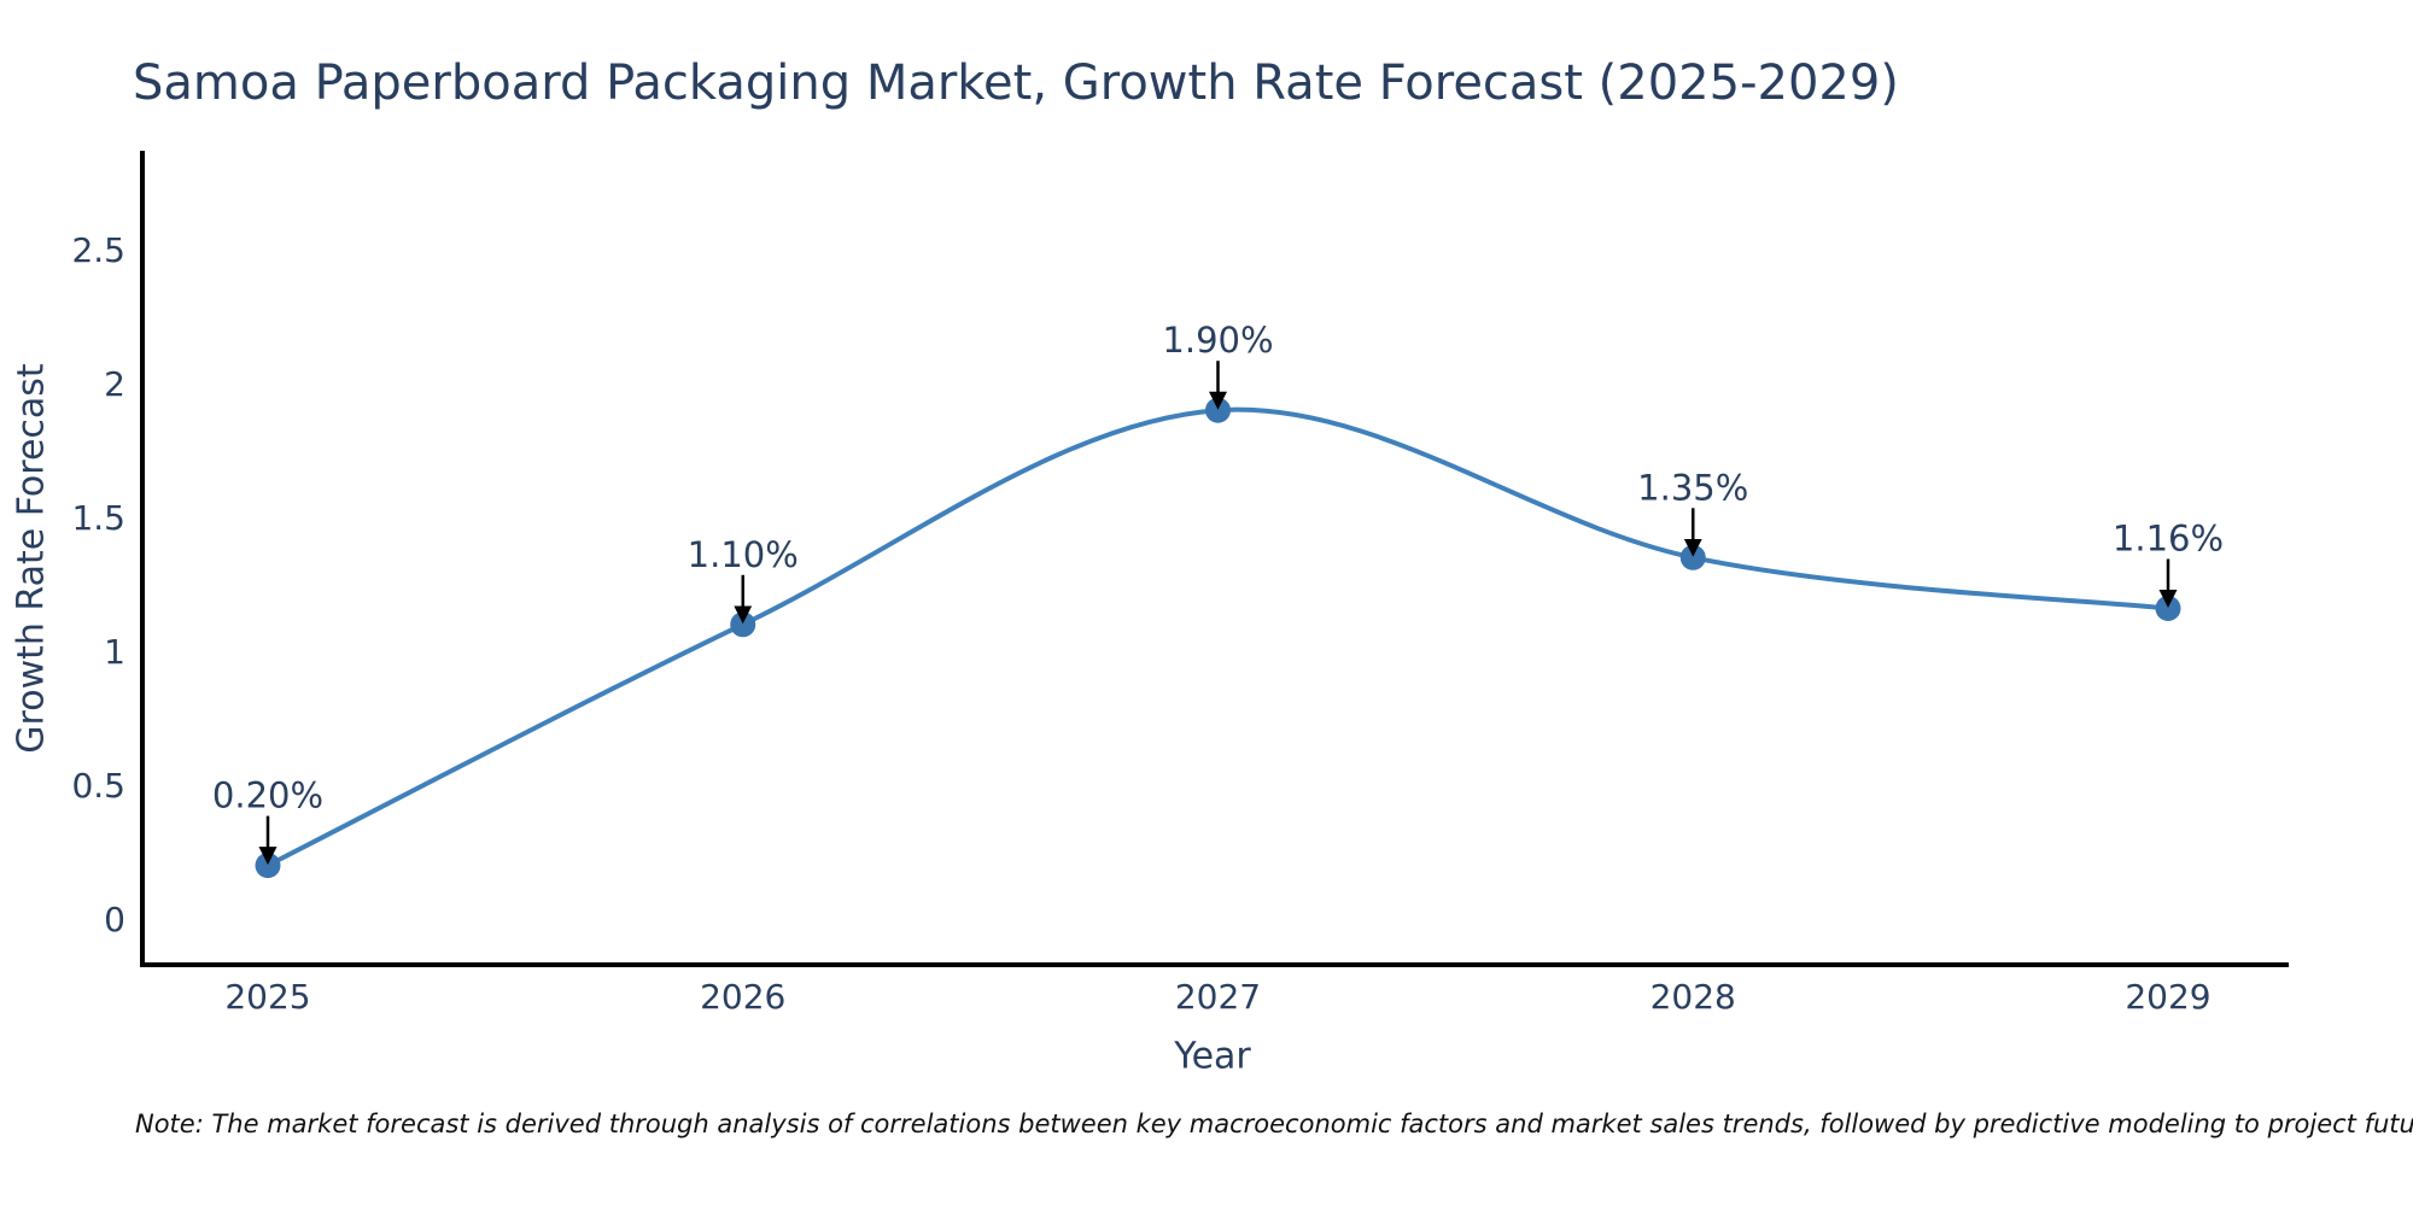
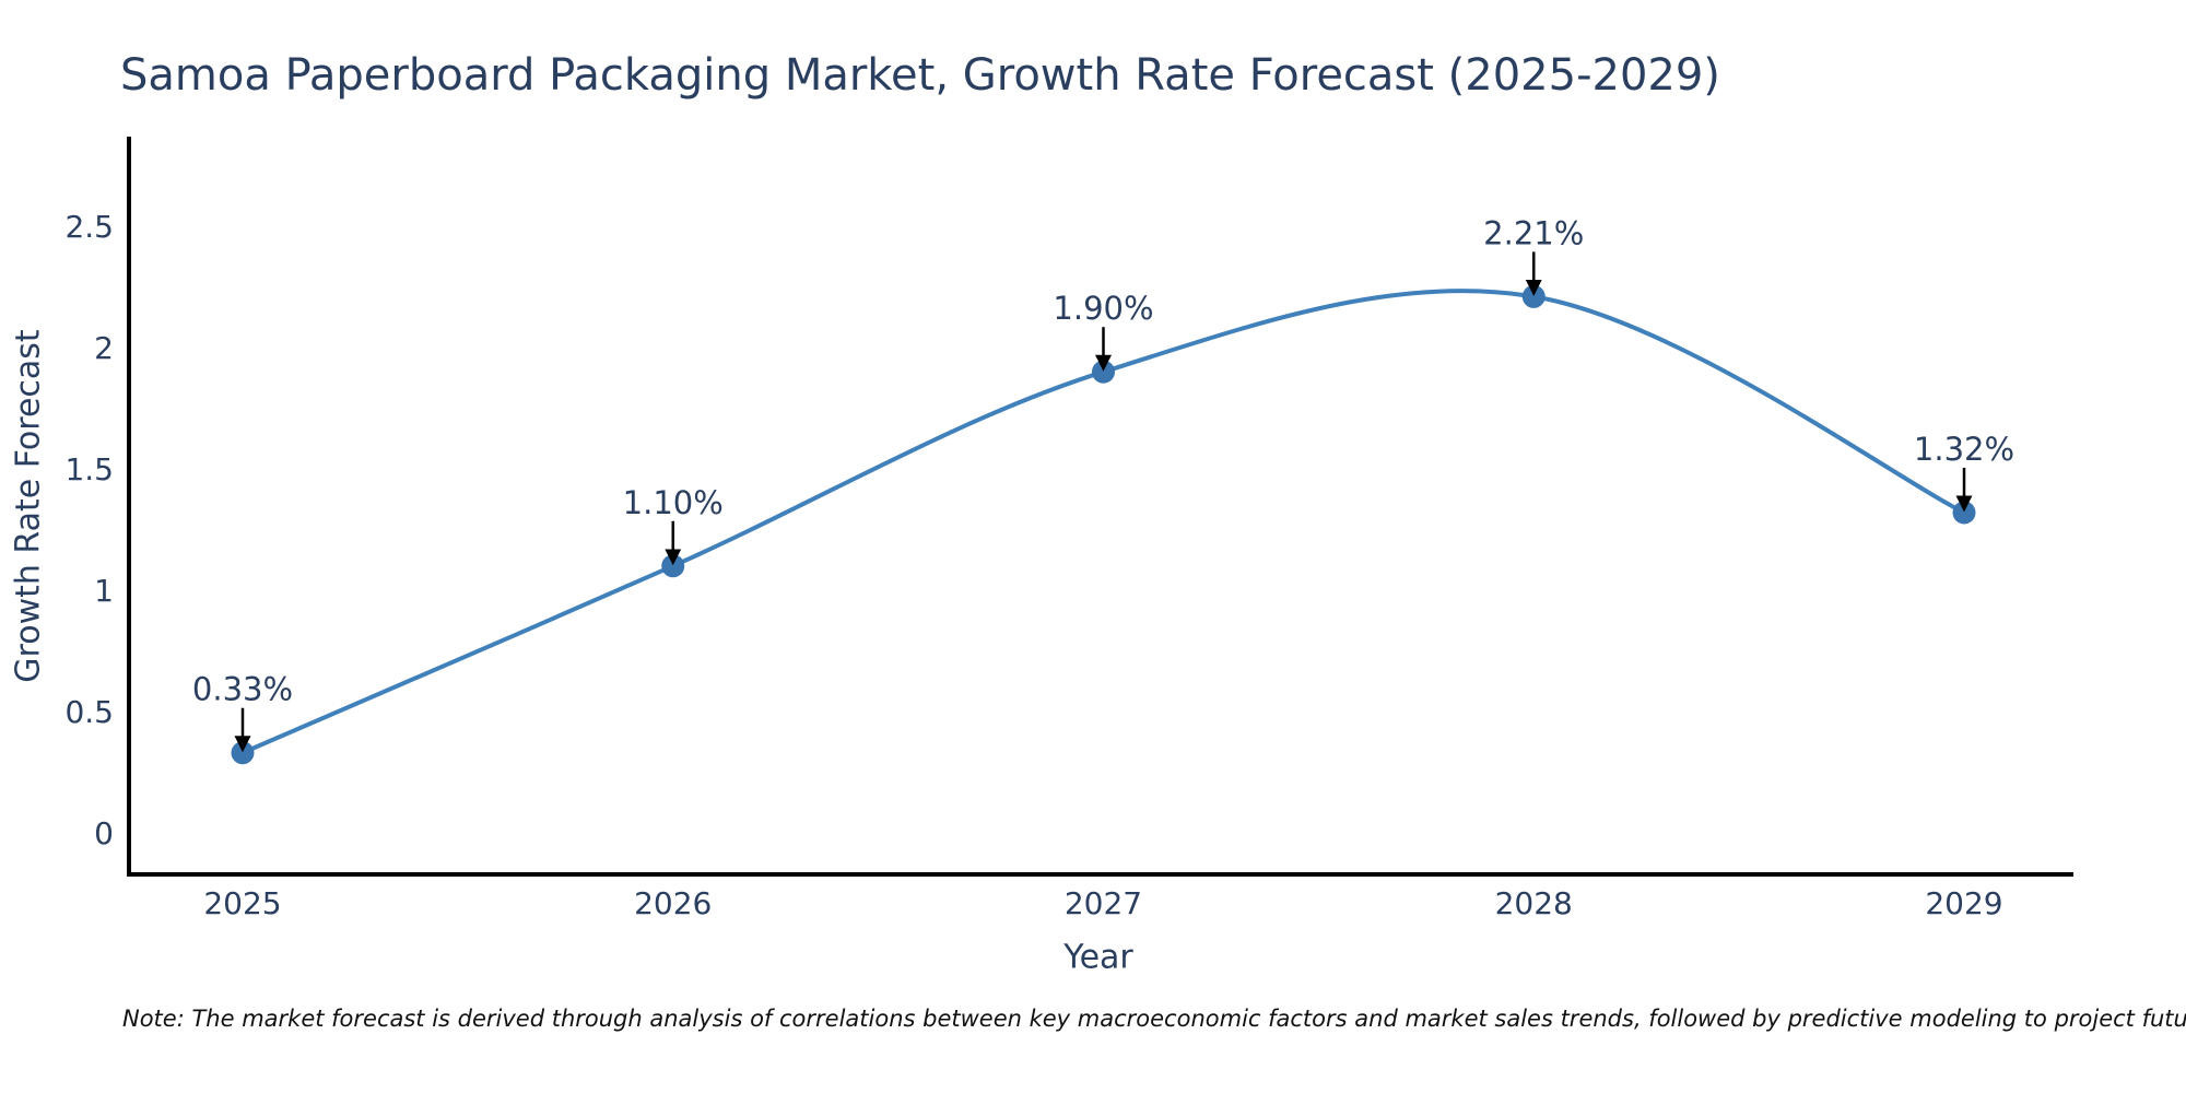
2025: 0.20% -> 0.33%
2028: 1.35% -> 2.21%
2029: 1.16% -> 1.32%
